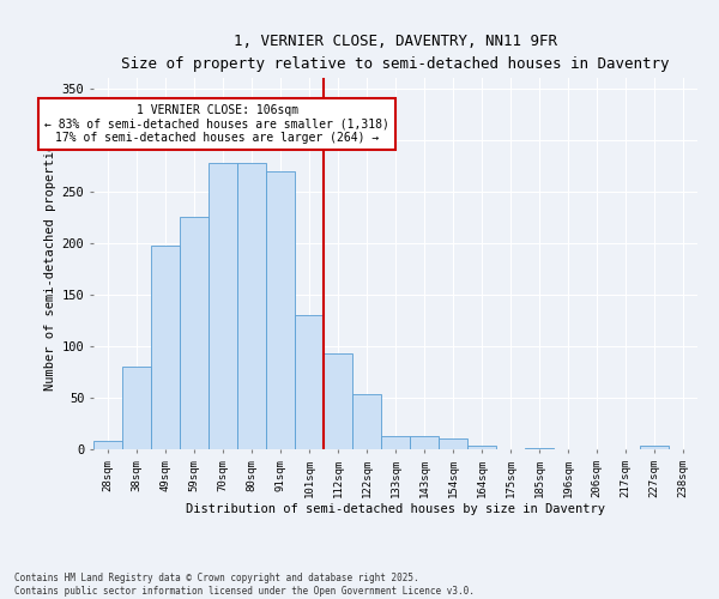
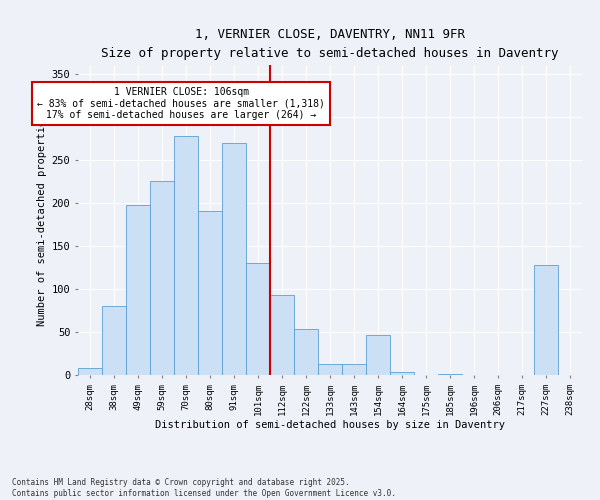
80sqm: 277 -> 190
154sqm: 10 -> 46
227sqm: 3 -> 128
